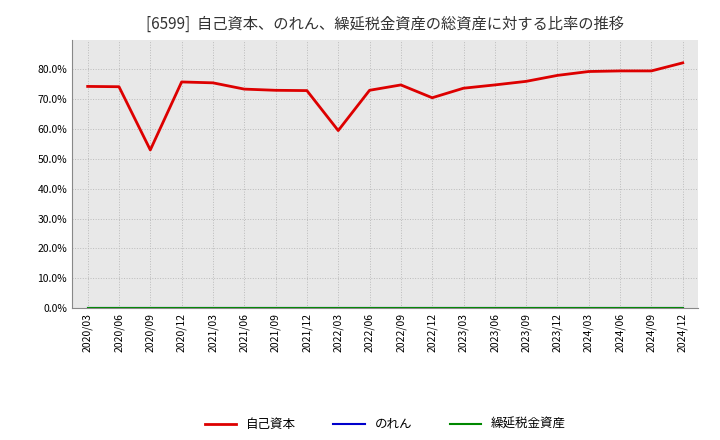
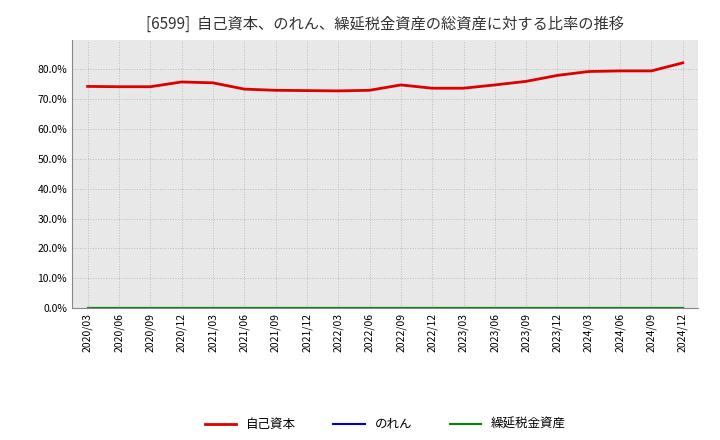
自己資本/2020/09: 53.0% -> 74.2%
自己資本/2022/03: 59.5% -> 72.8%
自己資本/2022/12: 70.5% -> 73.7%
